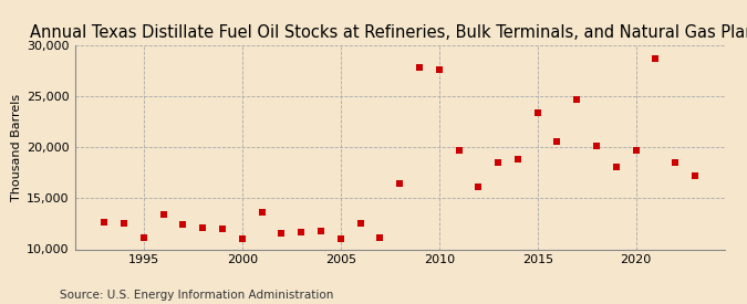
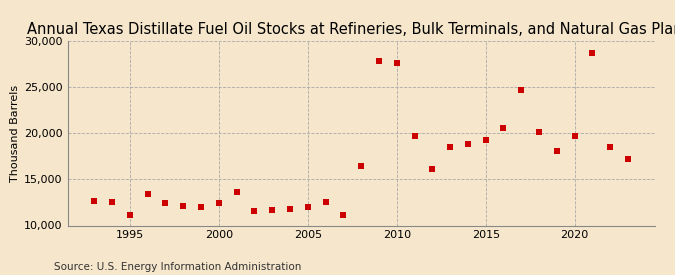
2000: 11,000 -> 12,400
2005: 11,000 -> 12,000
2015: 23,400 -> 19,300
